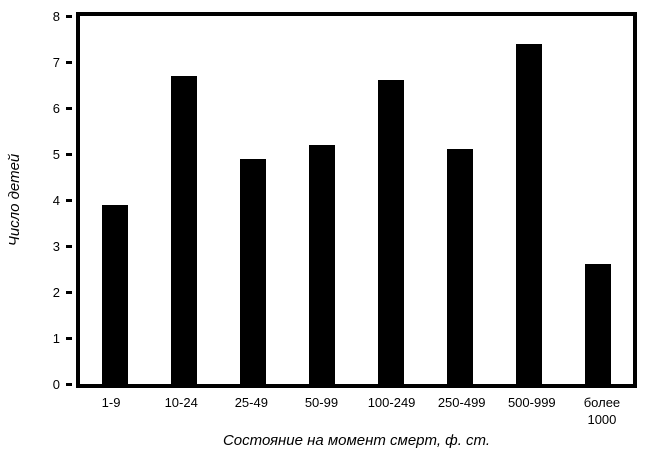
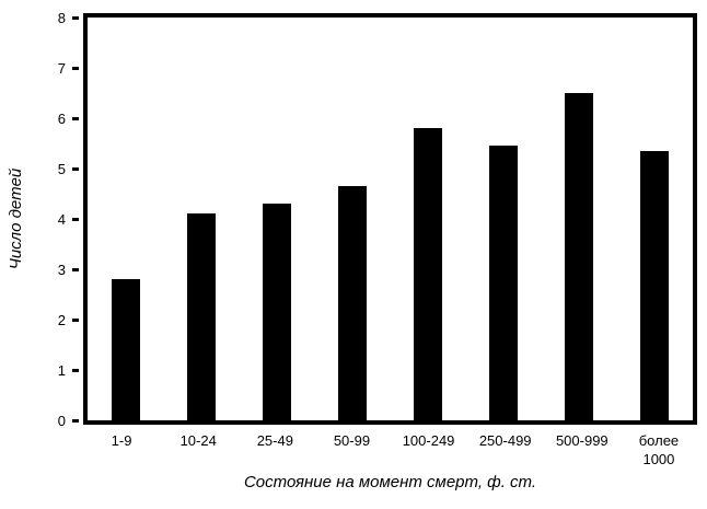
1-9: 3.9 -> 2.8
10-24: 6.7 -> 4.1
25-49: 4.9 -> 4.3
50-99: 5.2 -> 4.7
100-249: 6.6 -> 5.8
250-499: 5.1 -> 5.5
500-999: 7.4 -> 6.5
более 1000: 2.6 -> 5.3
